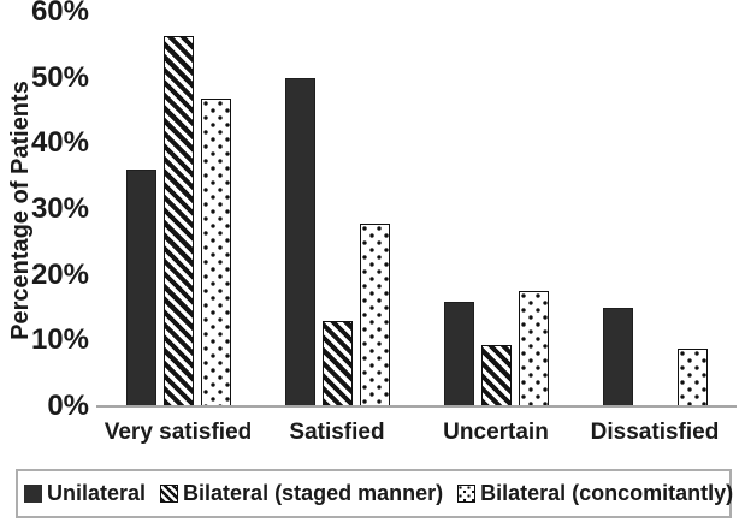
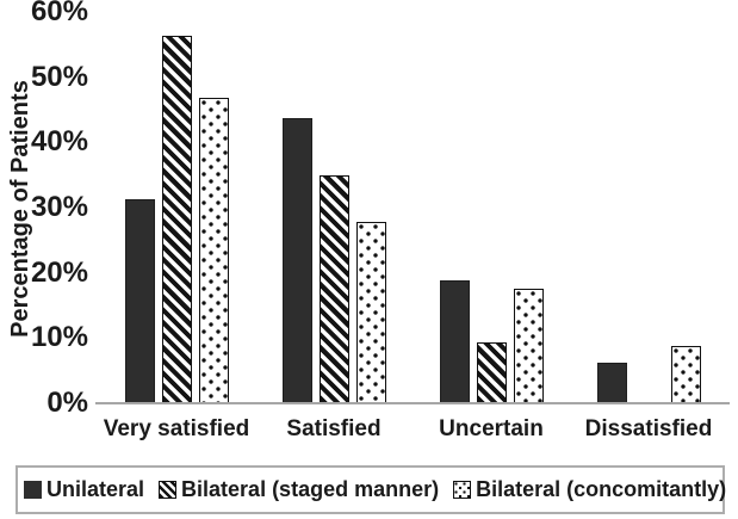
Unilateral/Very satisfied: 36% -> 31%
Unilateral/Satisfied: 50% -> 44%
Bilateral (staged manner)/Satisfied: 13% -> 35%
Unilateral/Uncertain: 16% -> 19%
Unilateral/Dissatisfied: 15% -> 6%
